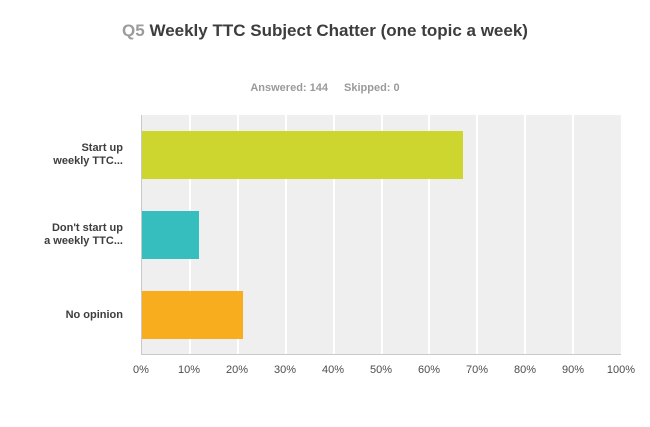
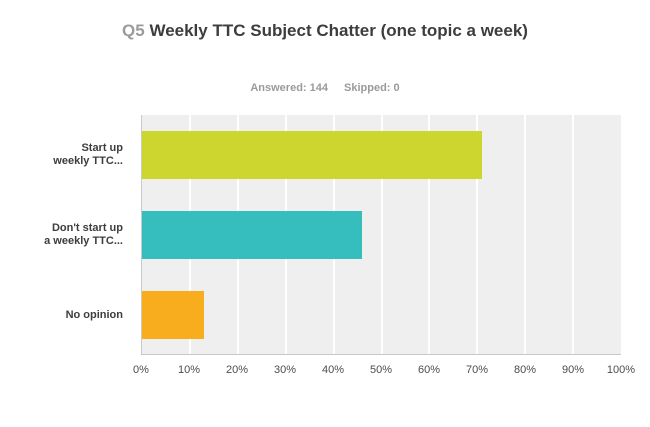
Start up weekly TTC...: 67% -> 71%
Don't start up a weekly TTC...: 12% -> 46%
No opinion: 21% -> 13%
